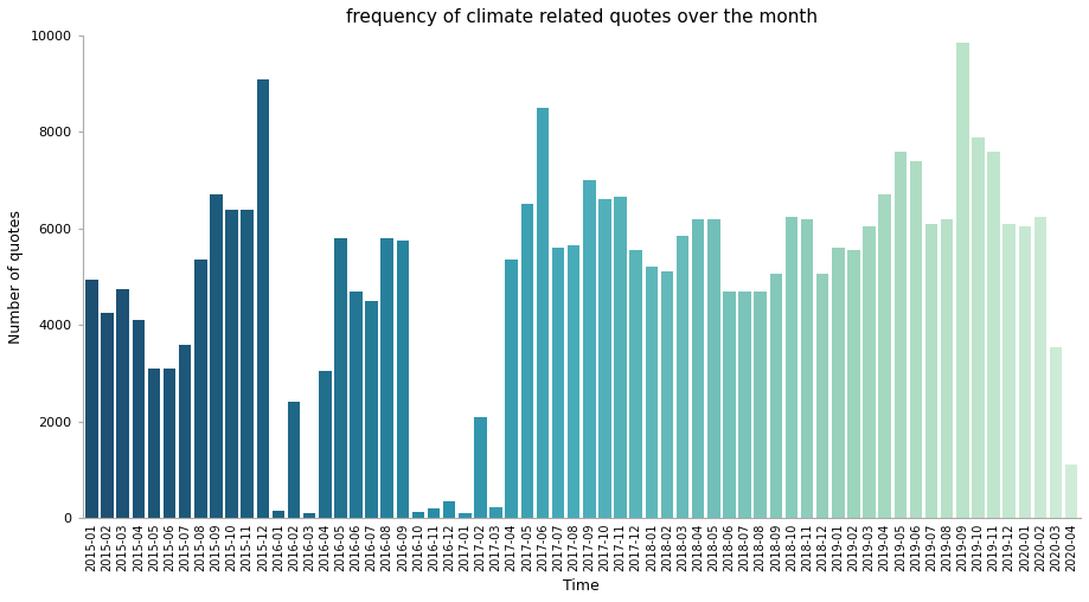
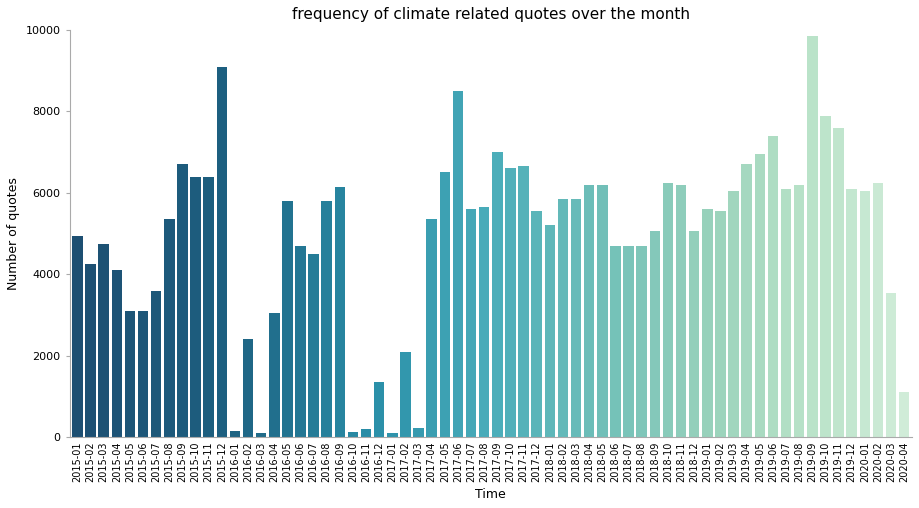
2016-09: 5750 -> 6150
2016-12: 350 -> 1350
2018-02: 5100 -> 5850
2019-05: 7600 -> 6950
